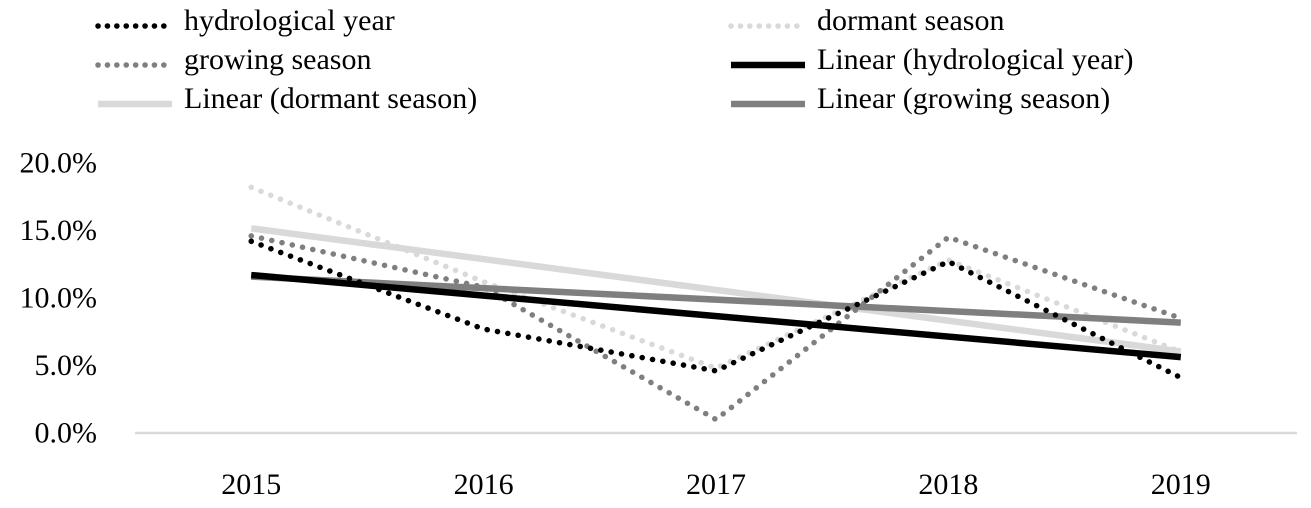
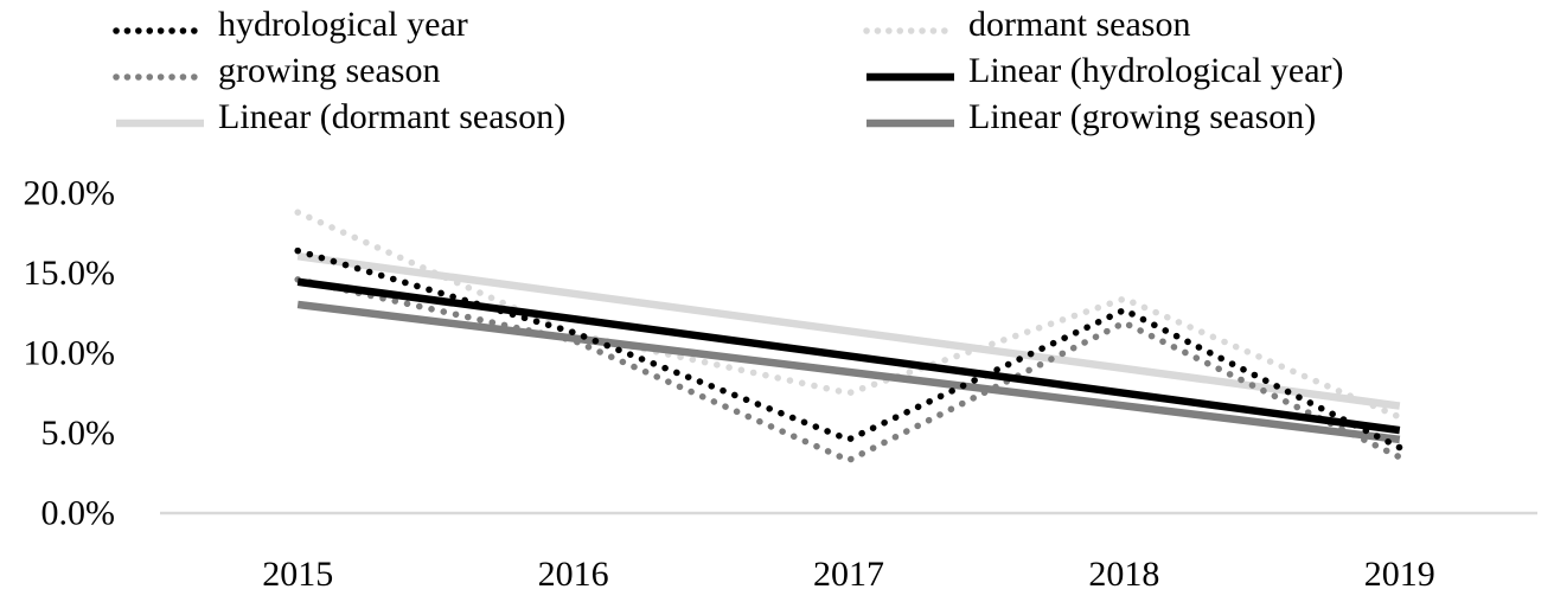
hydrological year/2015: 14.2% -> 16.4%
dormant season/2015: 18.2% -> 18.8%
hydrological year/2016: 7.7% -> 11.3%
dormant season/2017: 4.8% -> 7.5%
growing season/2017: 1.0% -> 3.3%
dormant season/2018: 12.8% -> 13.4%
growing season/2018: 14.5% -> 11.9%
growing season/2019: 8.5% -> 3.5%
